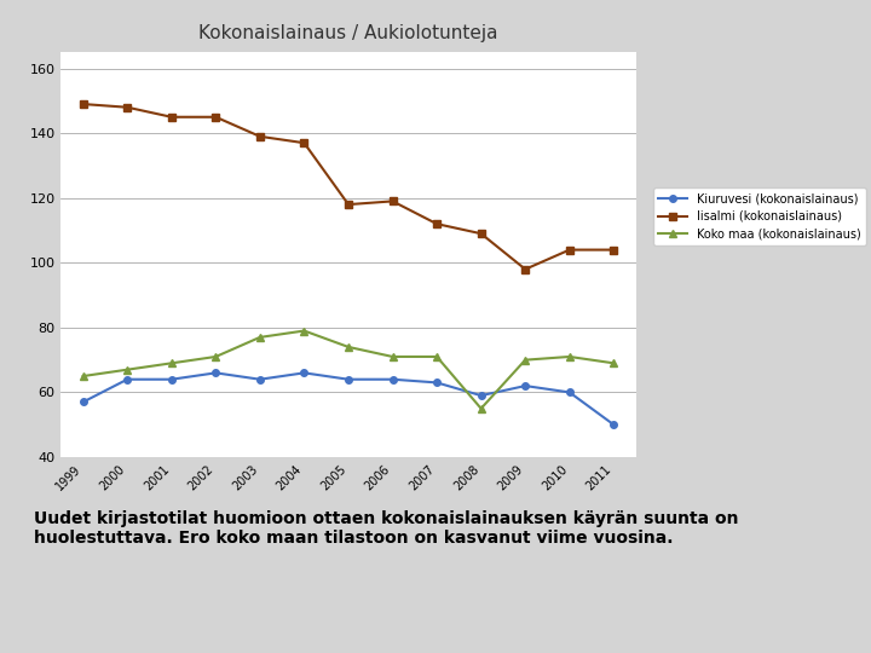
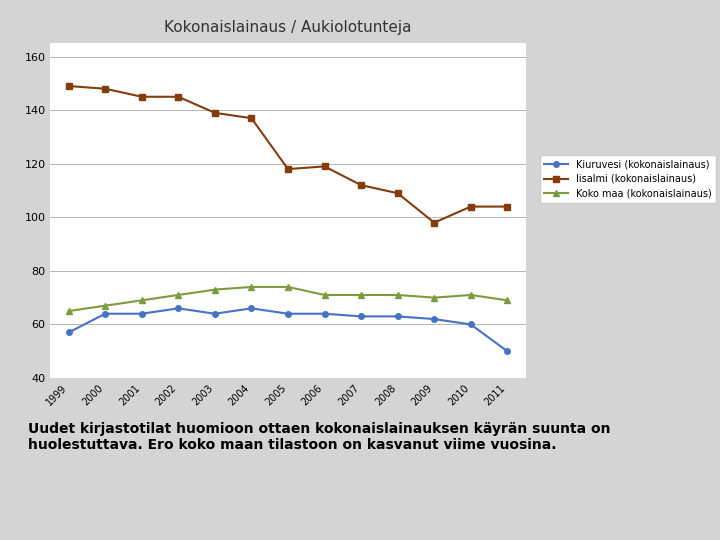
Koko maa (kokonaislainaus)/2003: 77 -> 73
Koko maa (kokonaislainaus)/2004: 79 -> 74
Kiuruvesi (kokonaislainaus)/2008: 59 -> 63
Koko maa (kokonaislainaus)/2008: 55 -> 71
